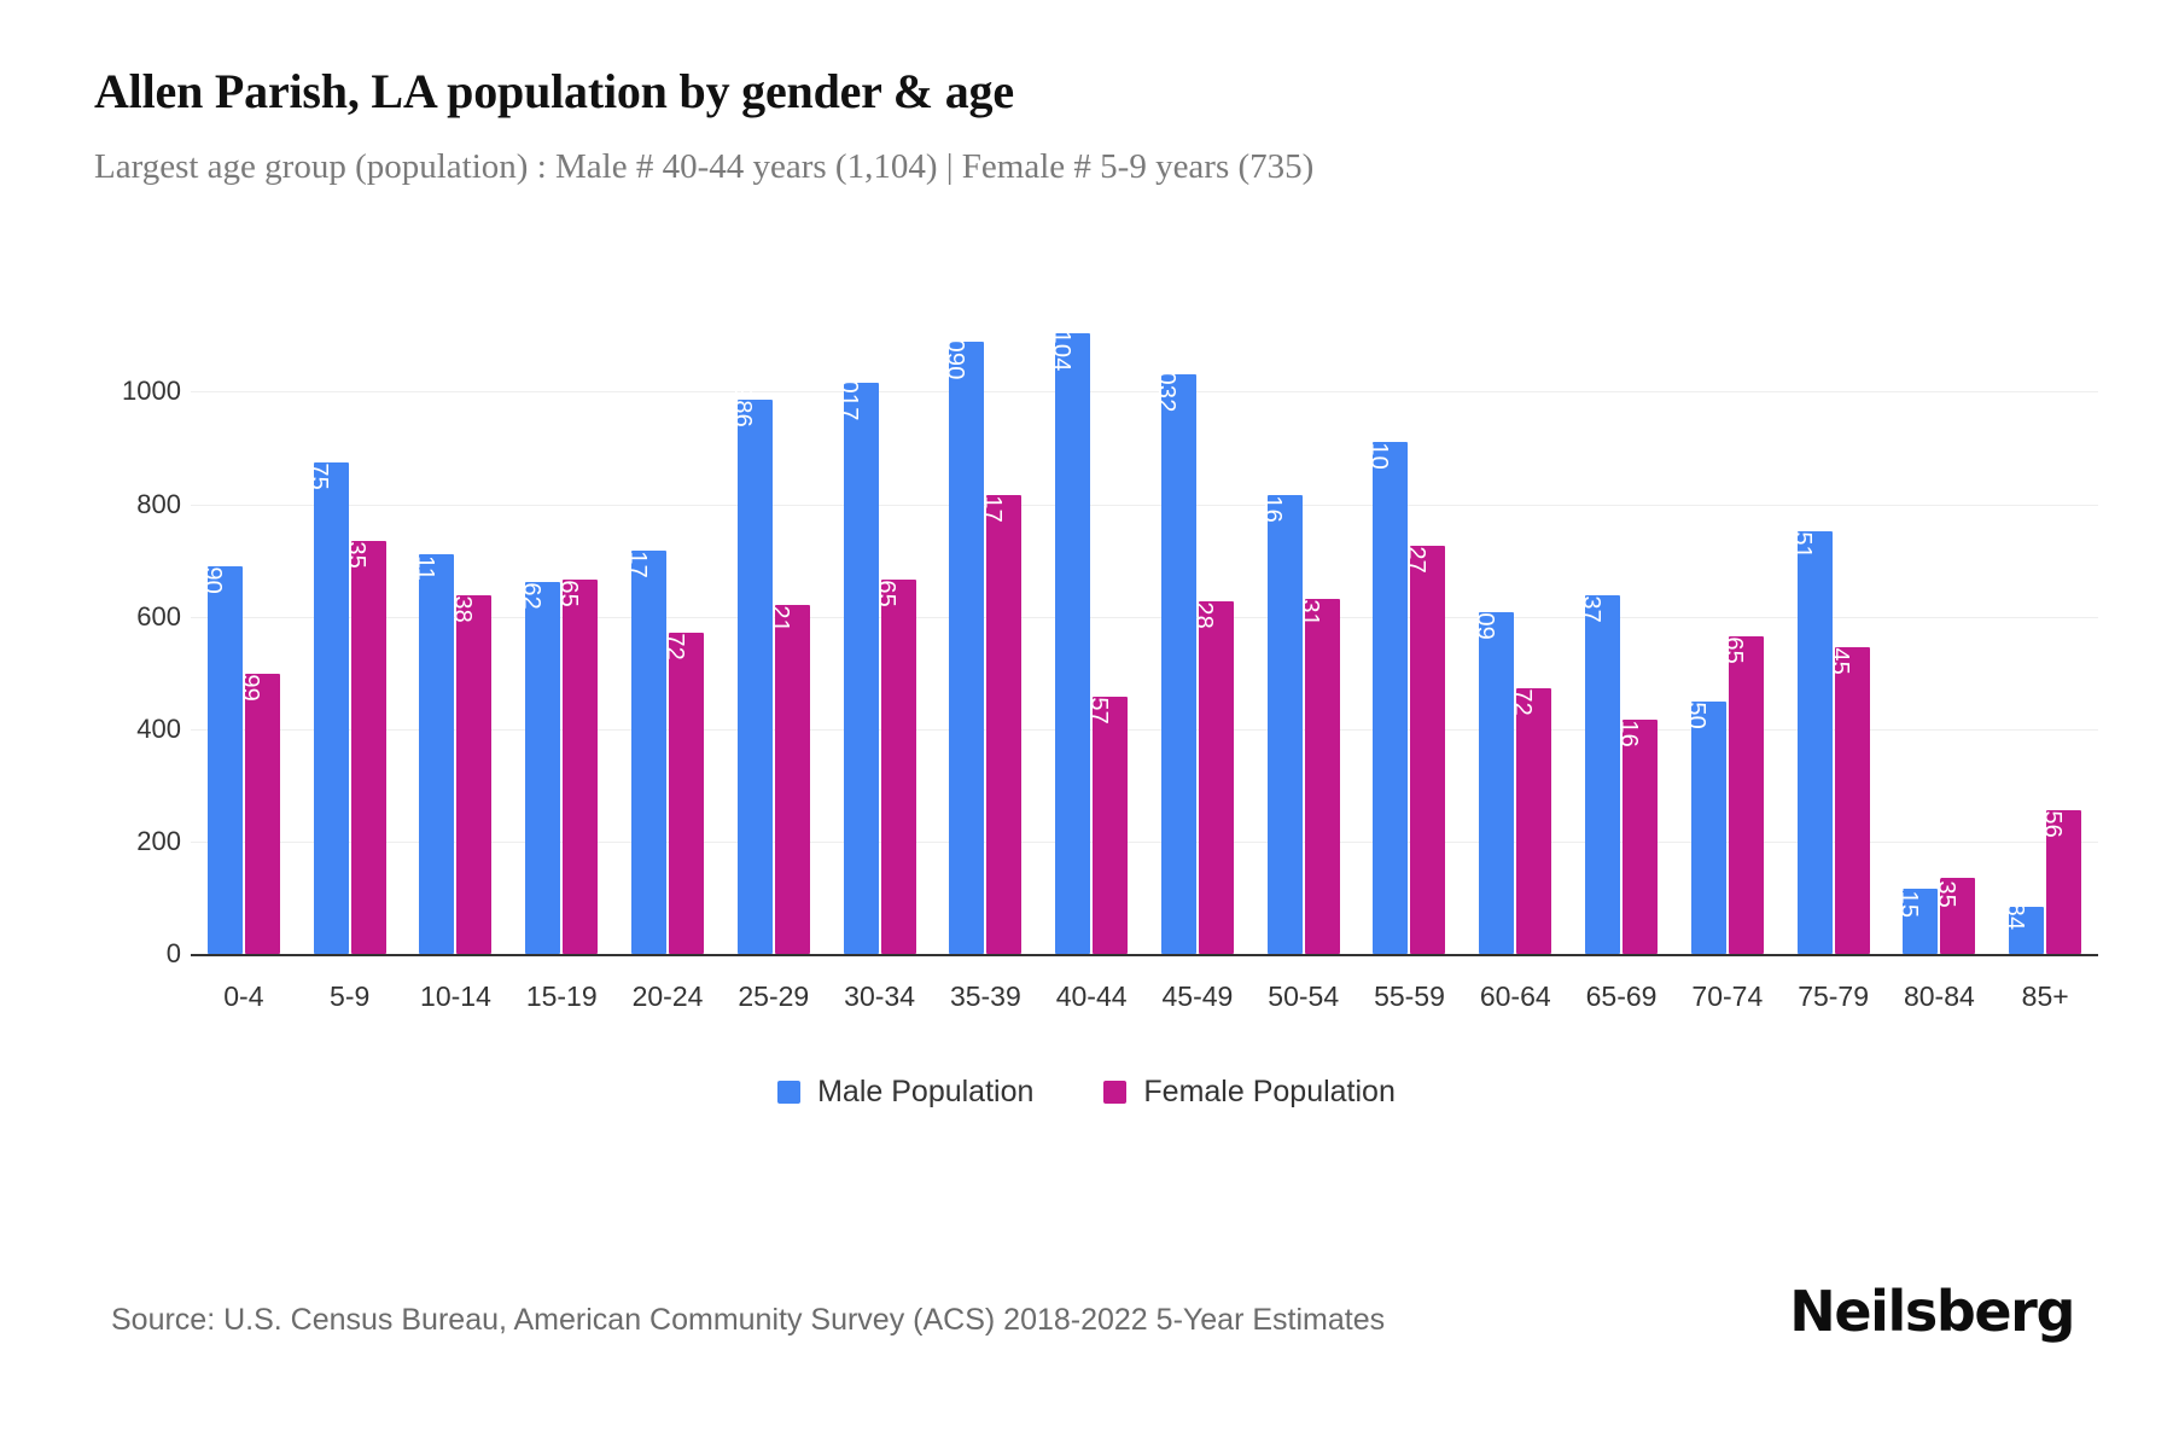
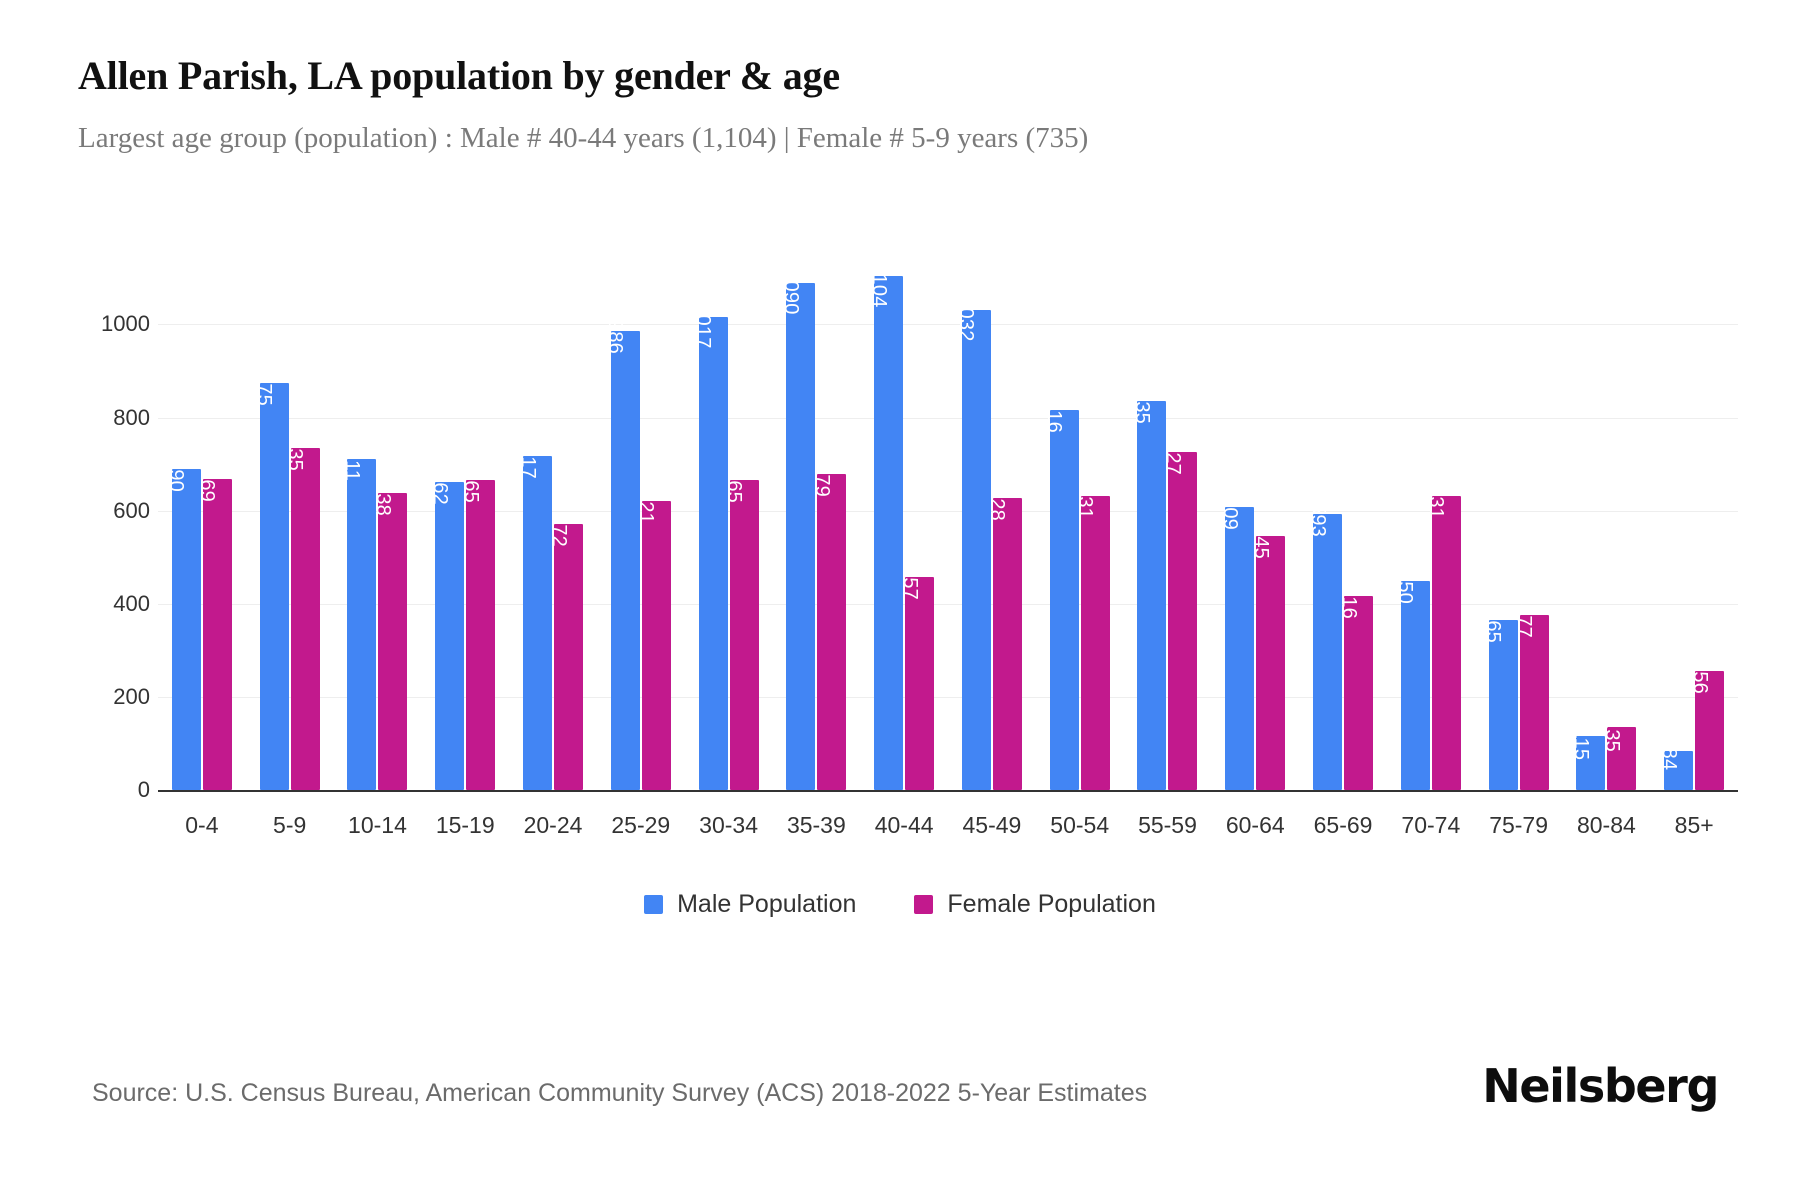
Female Population/0-4: 499 -> 669
Female Population/35-39: 817 -> 679
Male Population/55-59: 910 -> 835
Female Population/60-64: 472 -> 545
Male Population/65-69: 637 -> 593
Female Population/70-74: 565 -> 631
Male Population/75-79: 751 -> 365
Female Population/75-79: 545 -> 377
